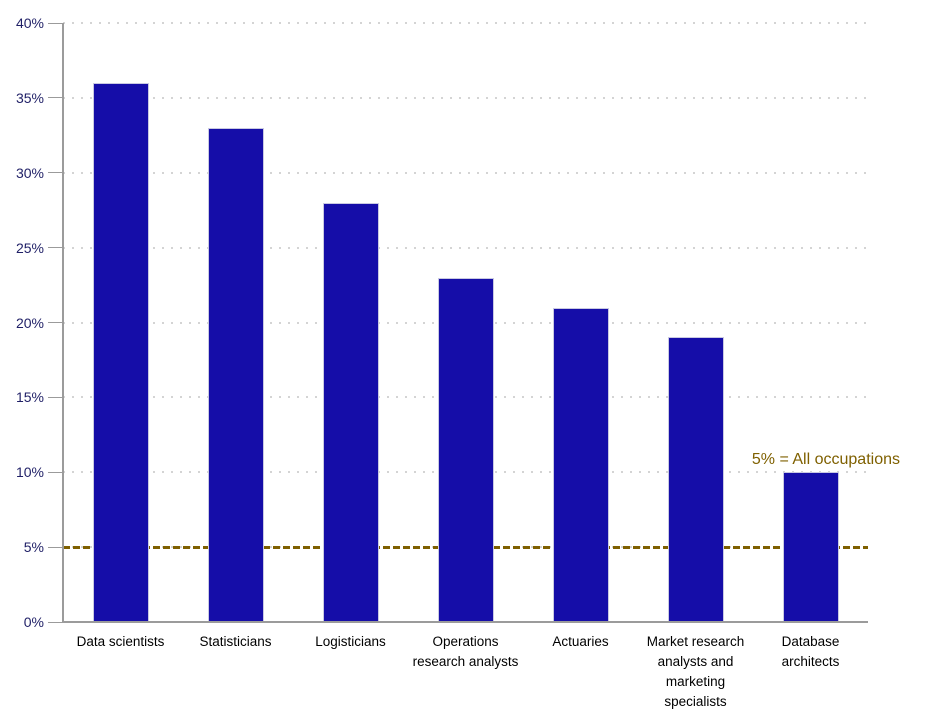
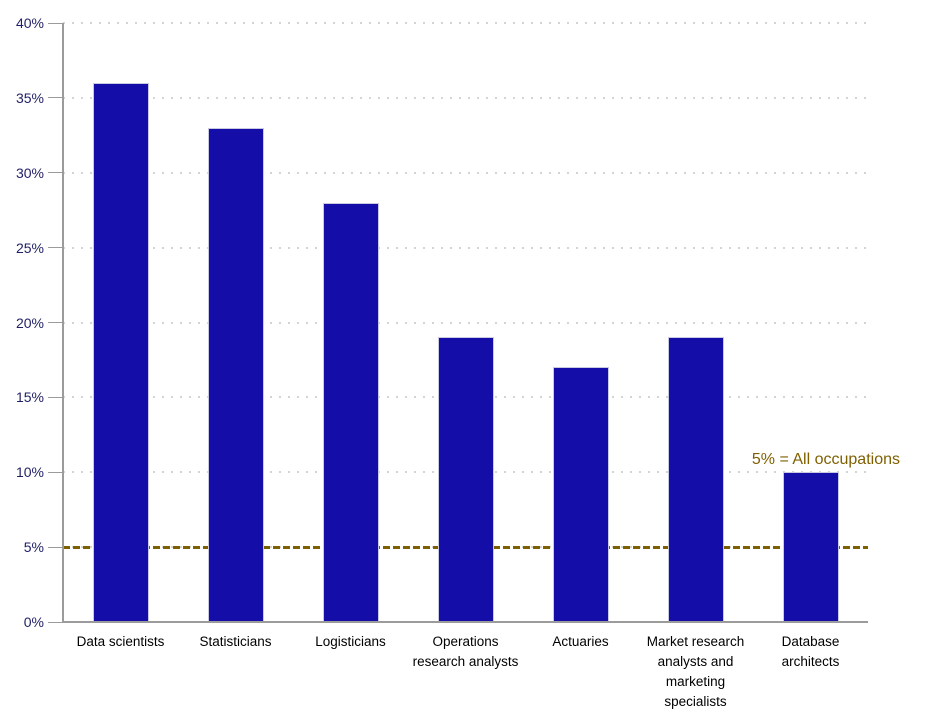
Operations research analysts: 23% -> 19%
Actuaries: 21% -> 17%
